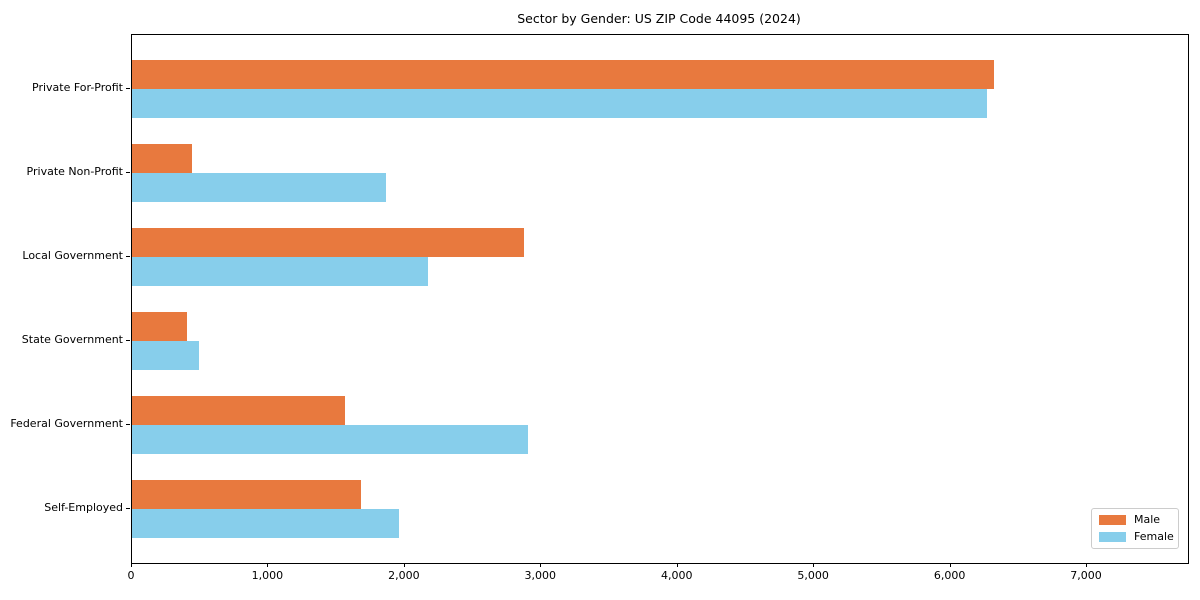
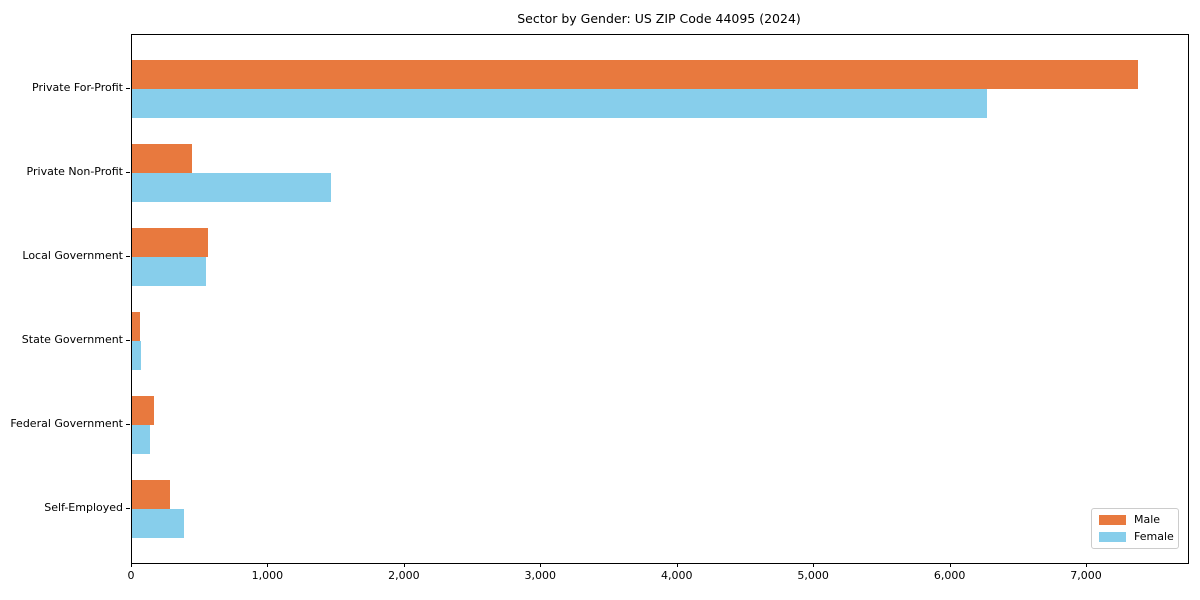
Male/Private For-Profit: 6320 -> 7370
Female/Private Non-Profit: 1860 -> 1460
Male/Local Government: 2870 -> 560
Female/Local Government: 2170 -> 540
Male/State Government: 400 -> 60
Female/State Government: 490 -> 60
Male/Federal Government: 1560 -> 160
Female/Federal Government: 2900 -> 130
Male/Self-Employed: 1680 -> 280
Female/Self-Employed: 1960 -> 380
